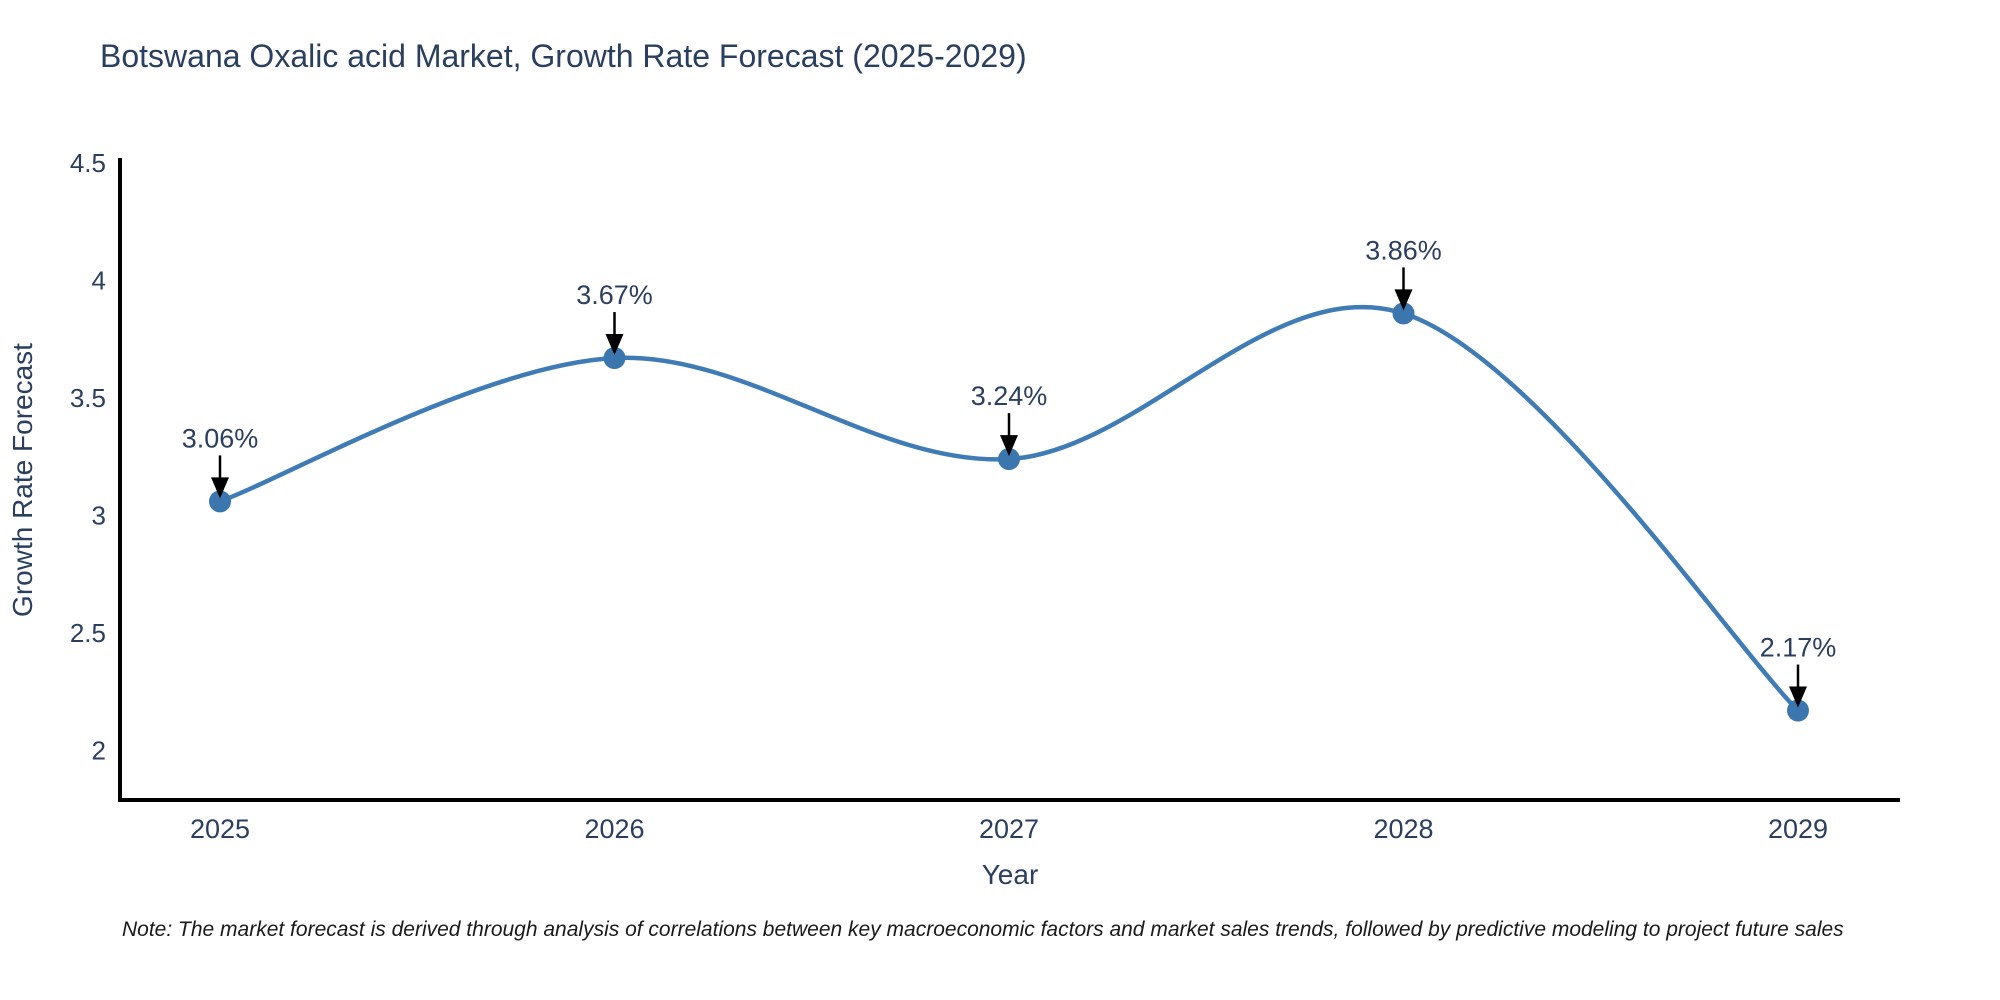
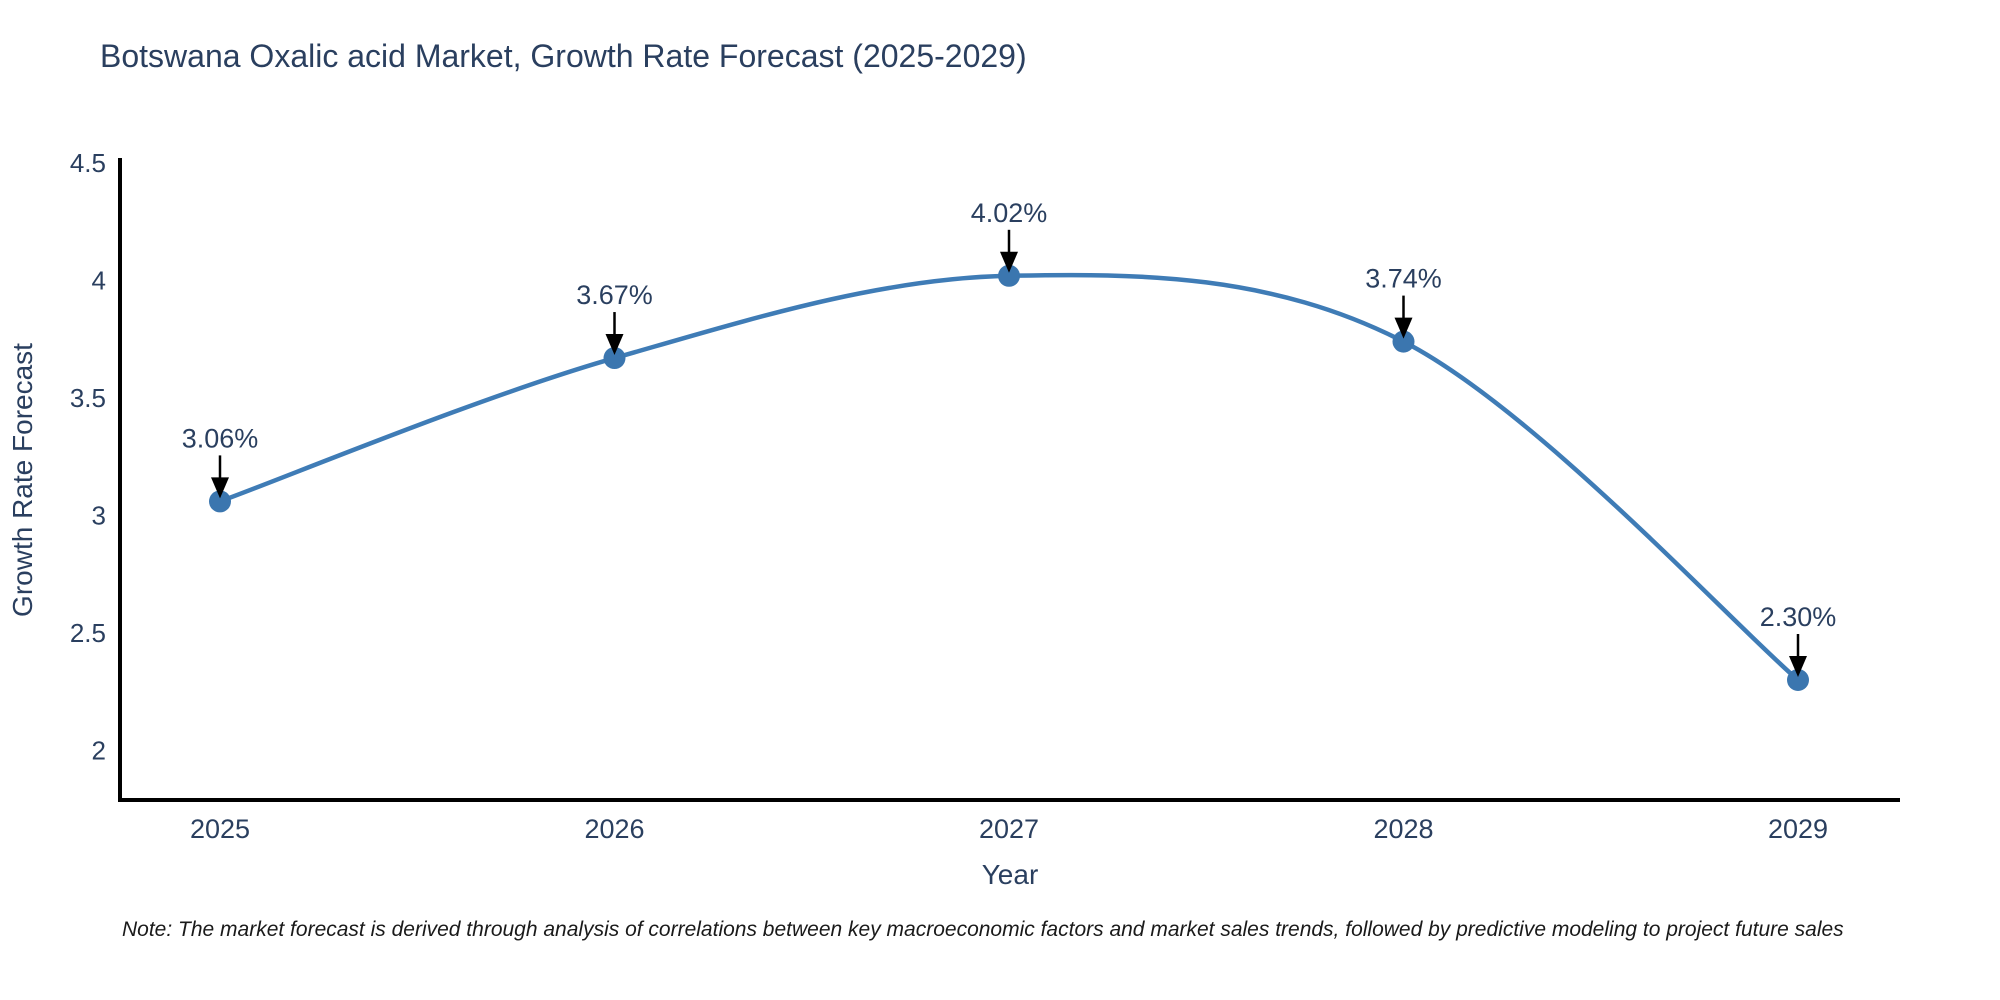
2027: 3.24% -> 4.02%
2028: 3.86% -> 3.74%
2029: 2.17% -> 2.30%
